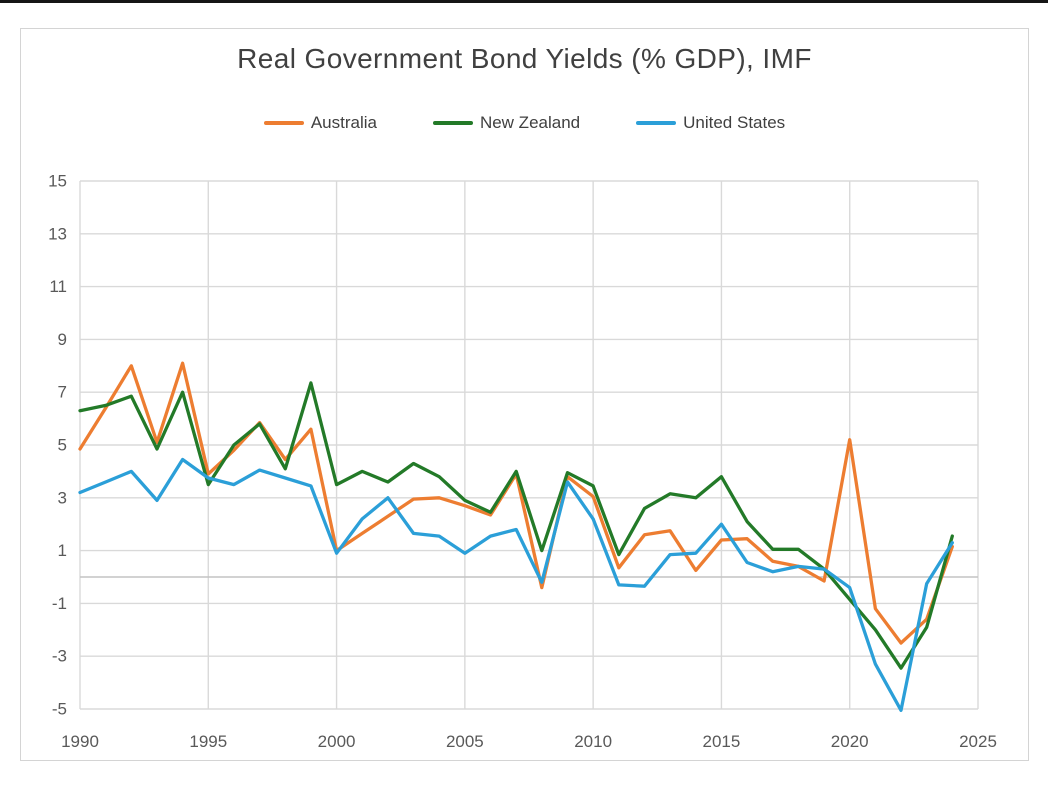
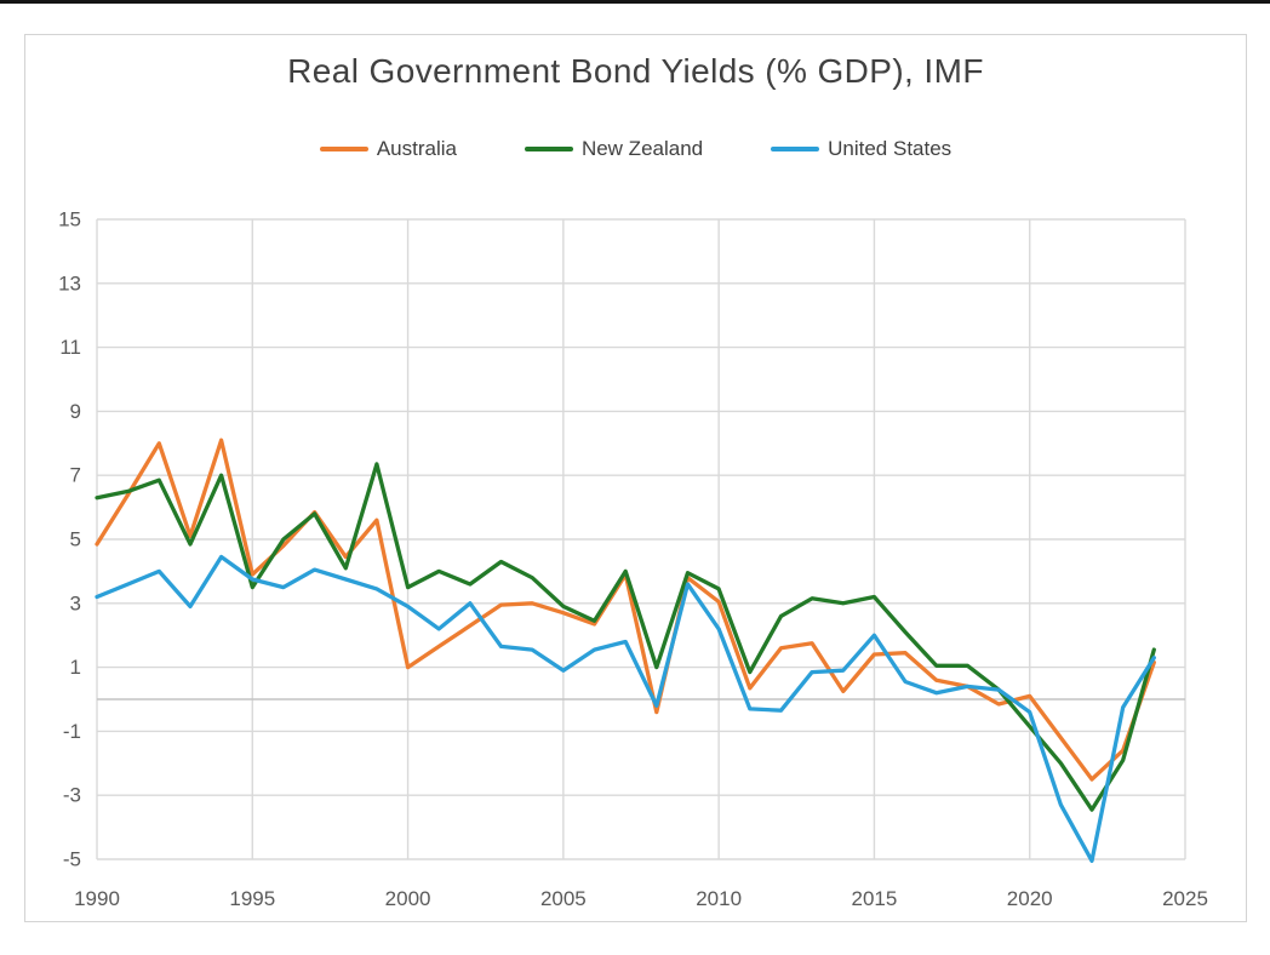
United States/2000: 0.9 -> 2.9
New Zealand/2015: 3.8 -> 3.2
Australia/2020: 5.2 -> 0.1
